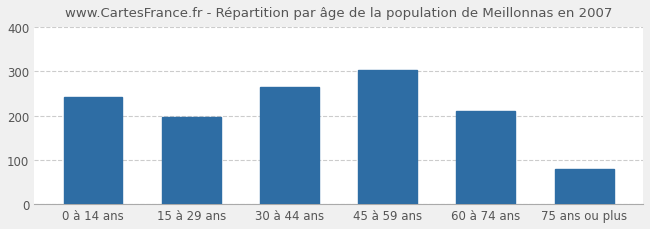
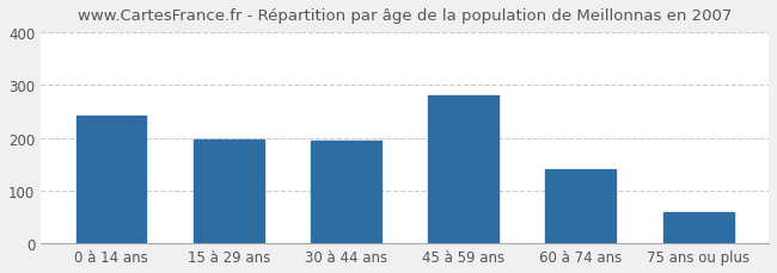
30 à 44 ans: 265 -> 195
45 à 59 ans: 303 -> 280
60 à 74 ans: 210 -> 140
75 ans ou plus: 80 -> 60
